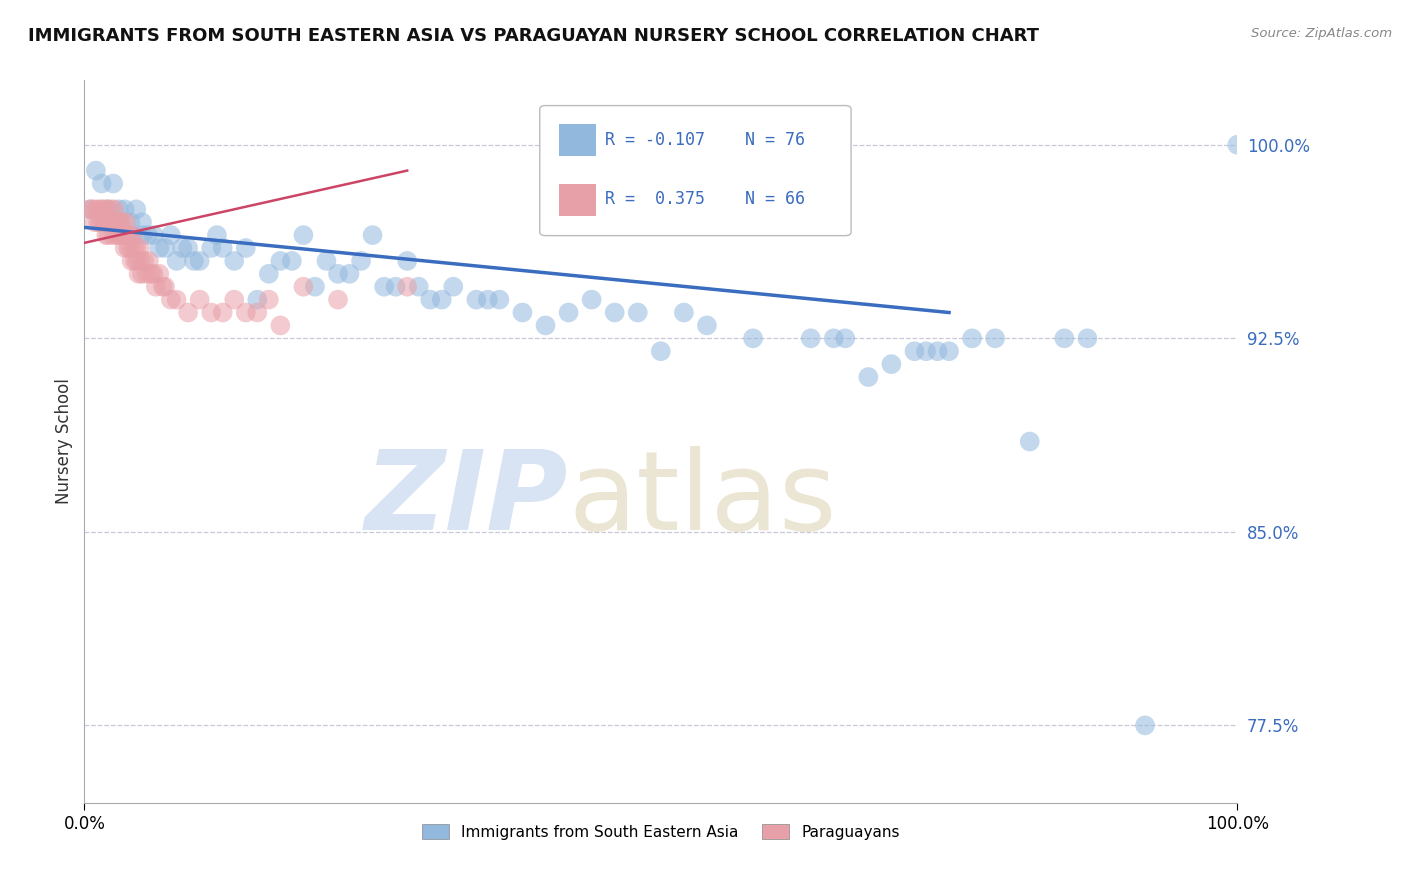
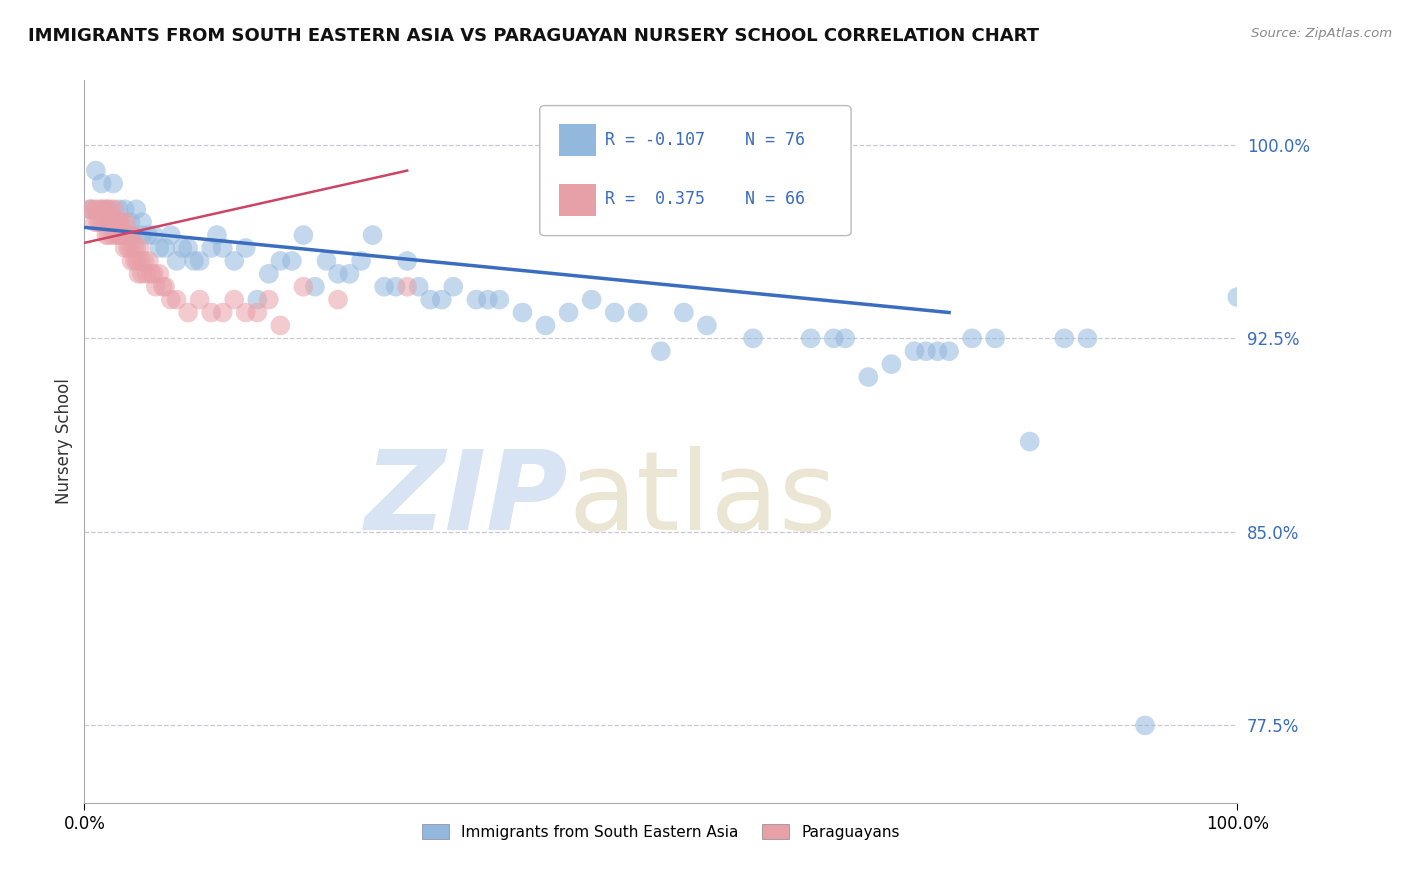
Immigrants from South Eastern Asia/100.0%: 100.0% -> 94.1%
